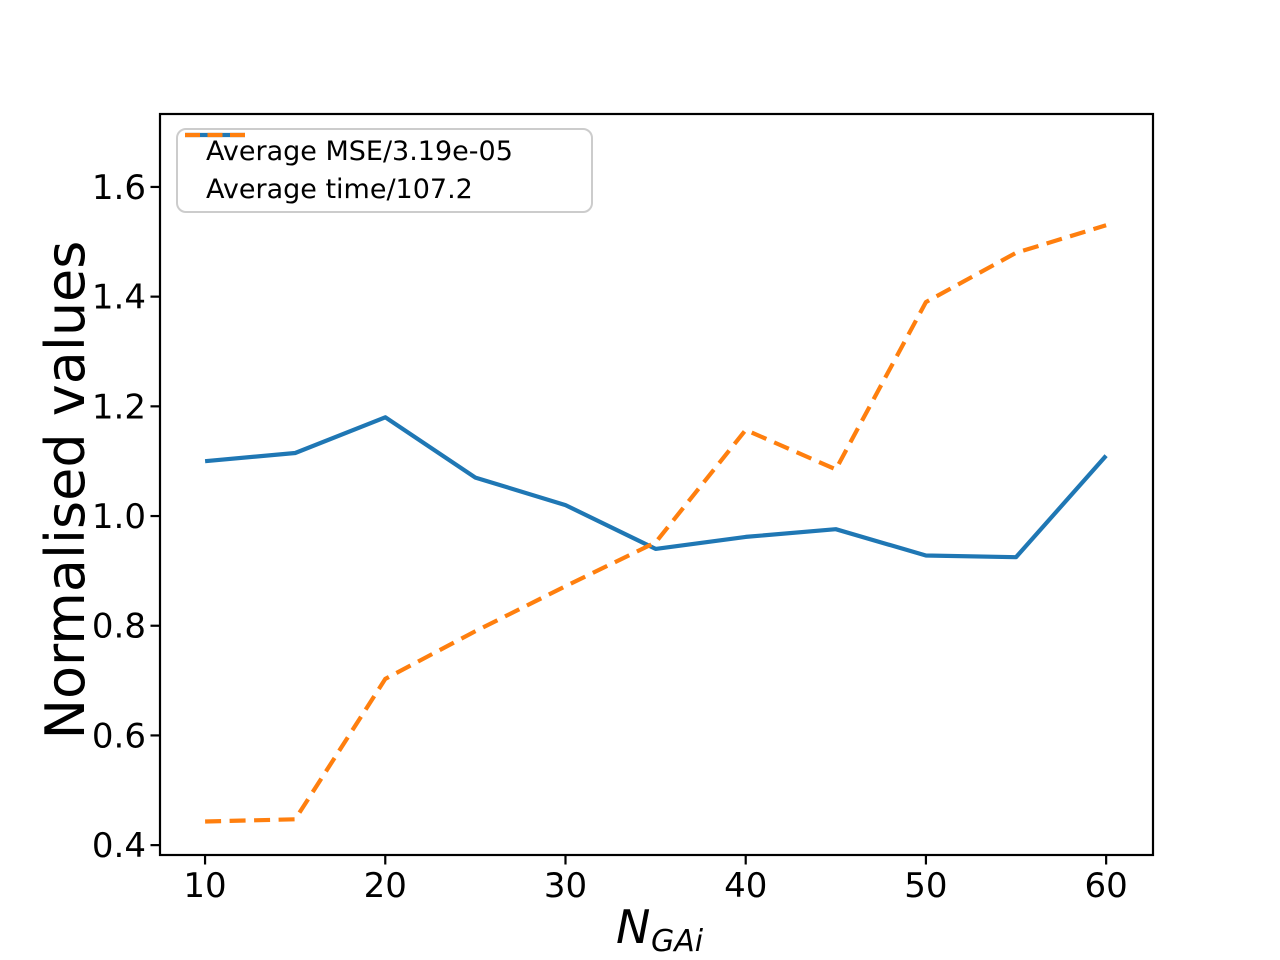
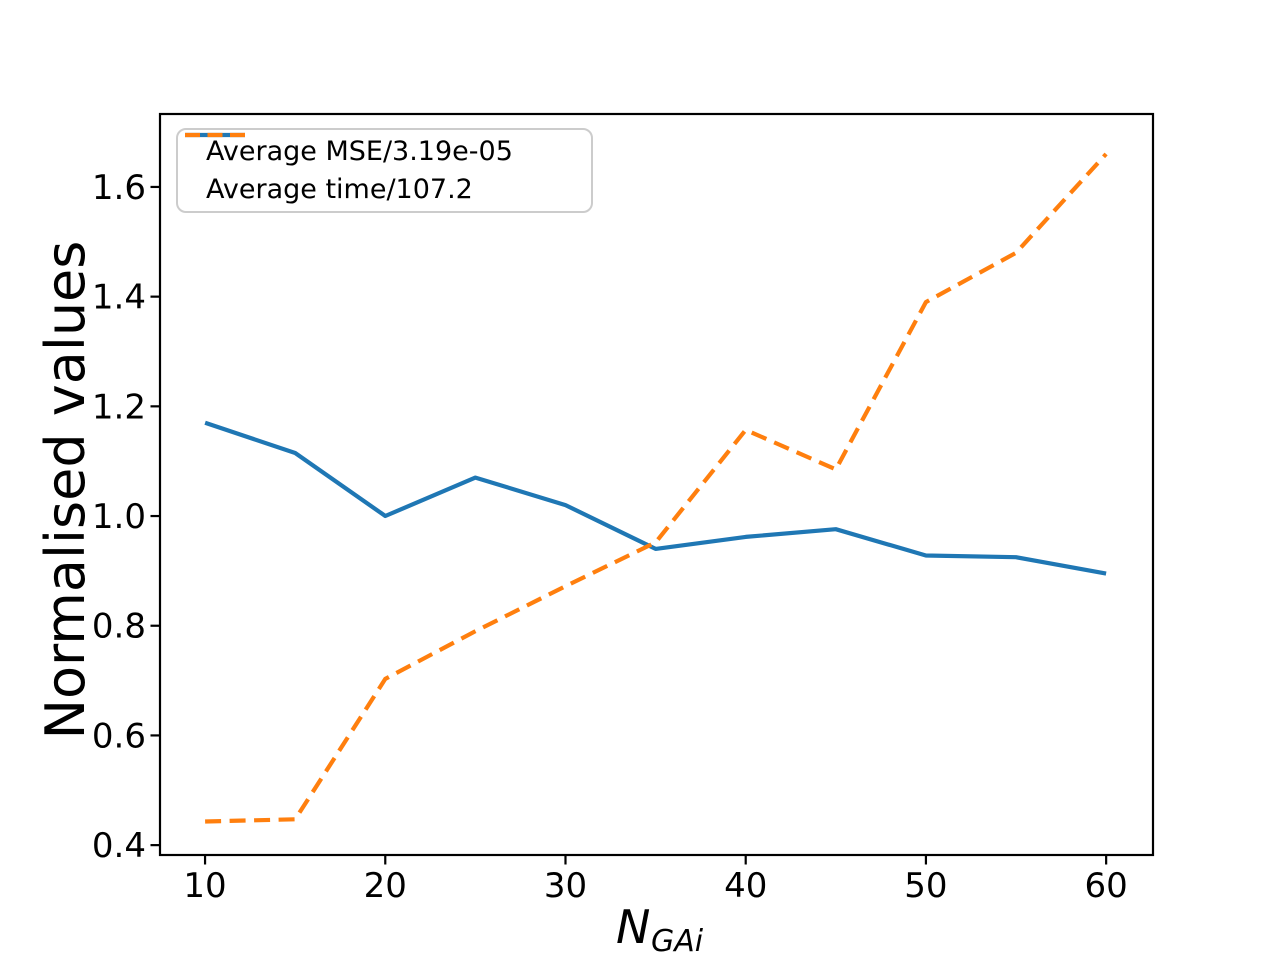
Average MSE/3.19e-05/10: 1.10 -> 1.17
Average MSE/3.19e-05/20: 1.18 -> 1.00
Average MSE/3.19e-05/60: 1.11 -> 0.90
Average time/107.2/60: 1.53 -> 1.66
